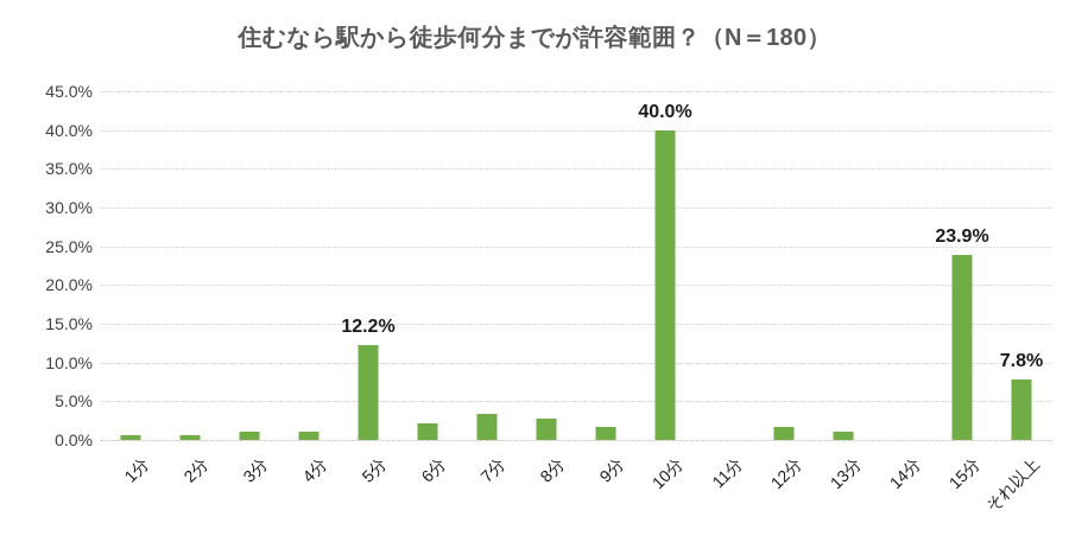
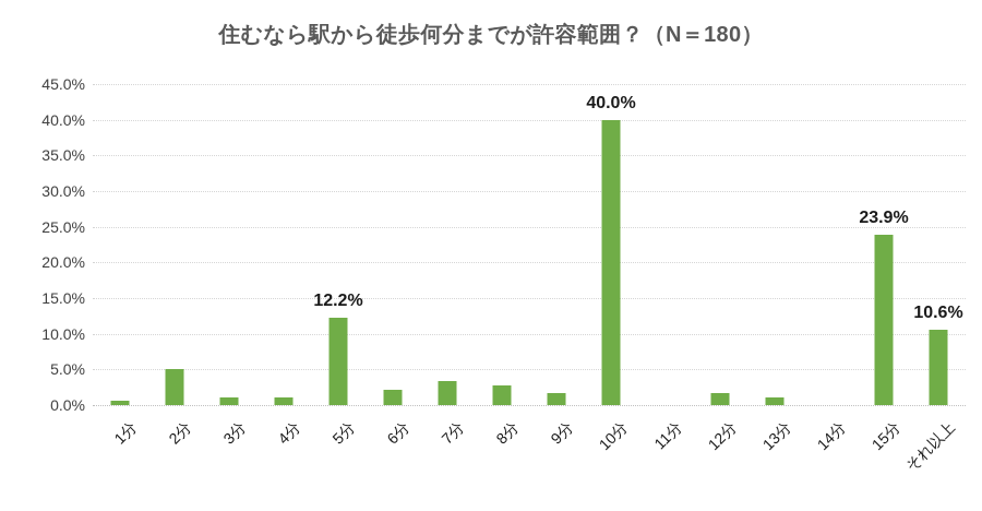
2分: 1% -> 5%
それ以上: 7.8% -> 10.6%
